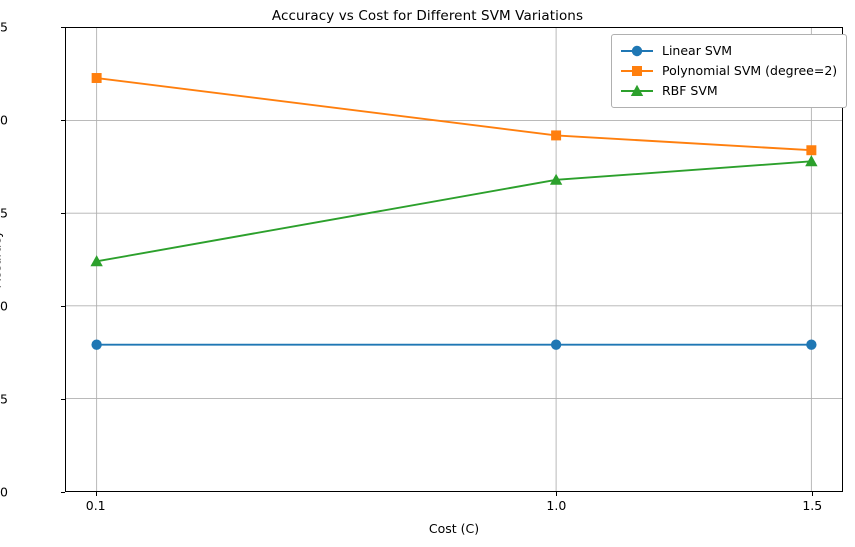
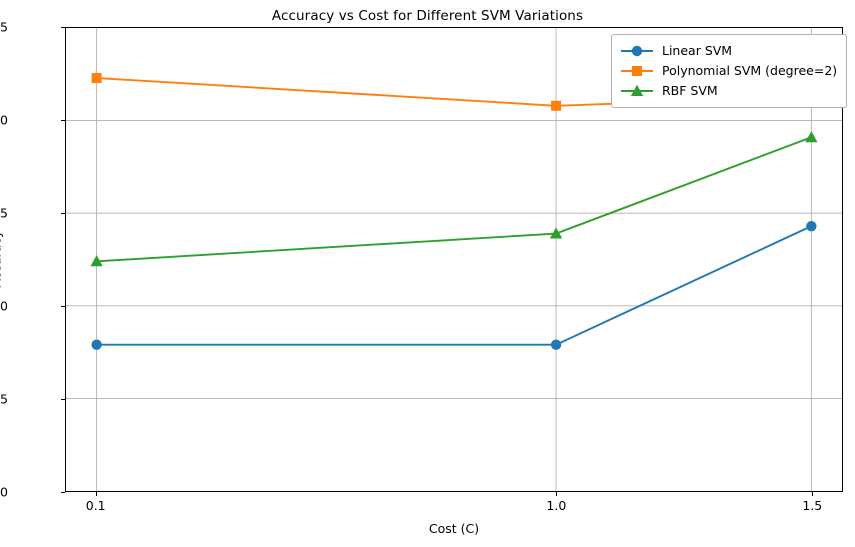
Polynomial SVM (degree=2)/1.0: 0.692 -> 0.708
RBF SVM/1.0: 0.668 -> 0.639
Linear SVM/1.5: 0.579 -> 0.643
Polynomial SVM (degree=2)/1.5: 0.684 -> 0.713
RBF SVM/1.5: 0.678 -> 0.691
